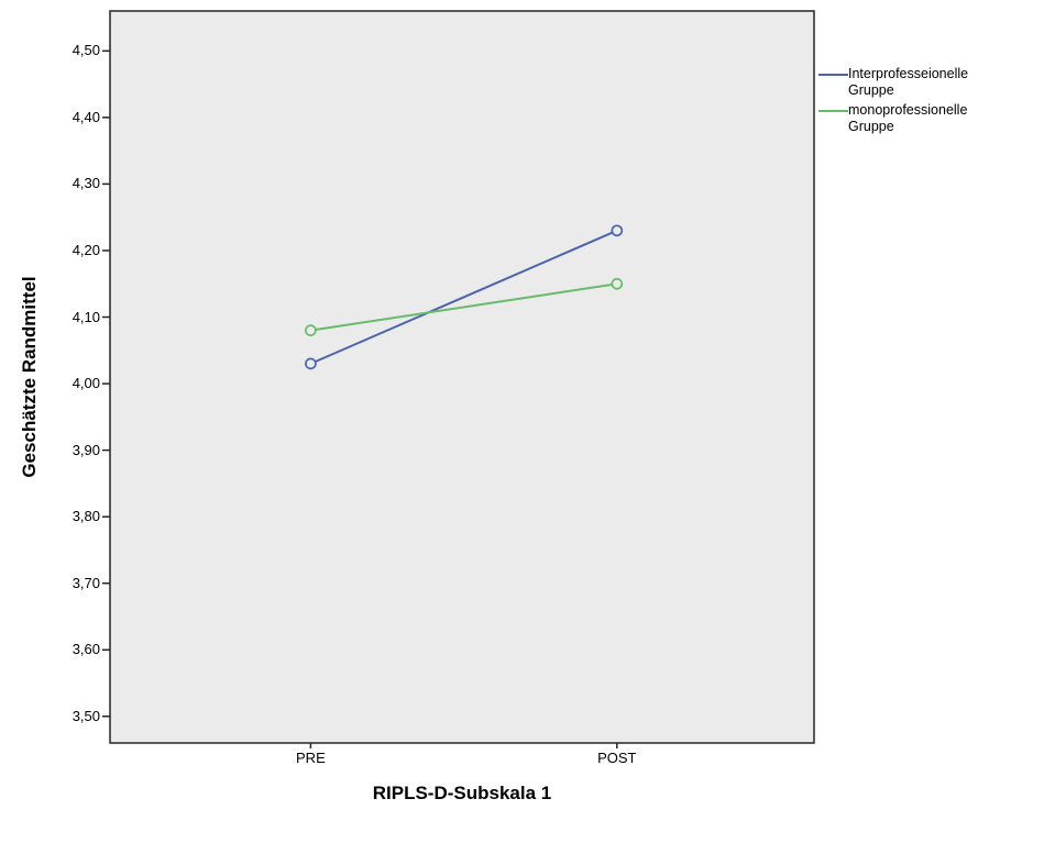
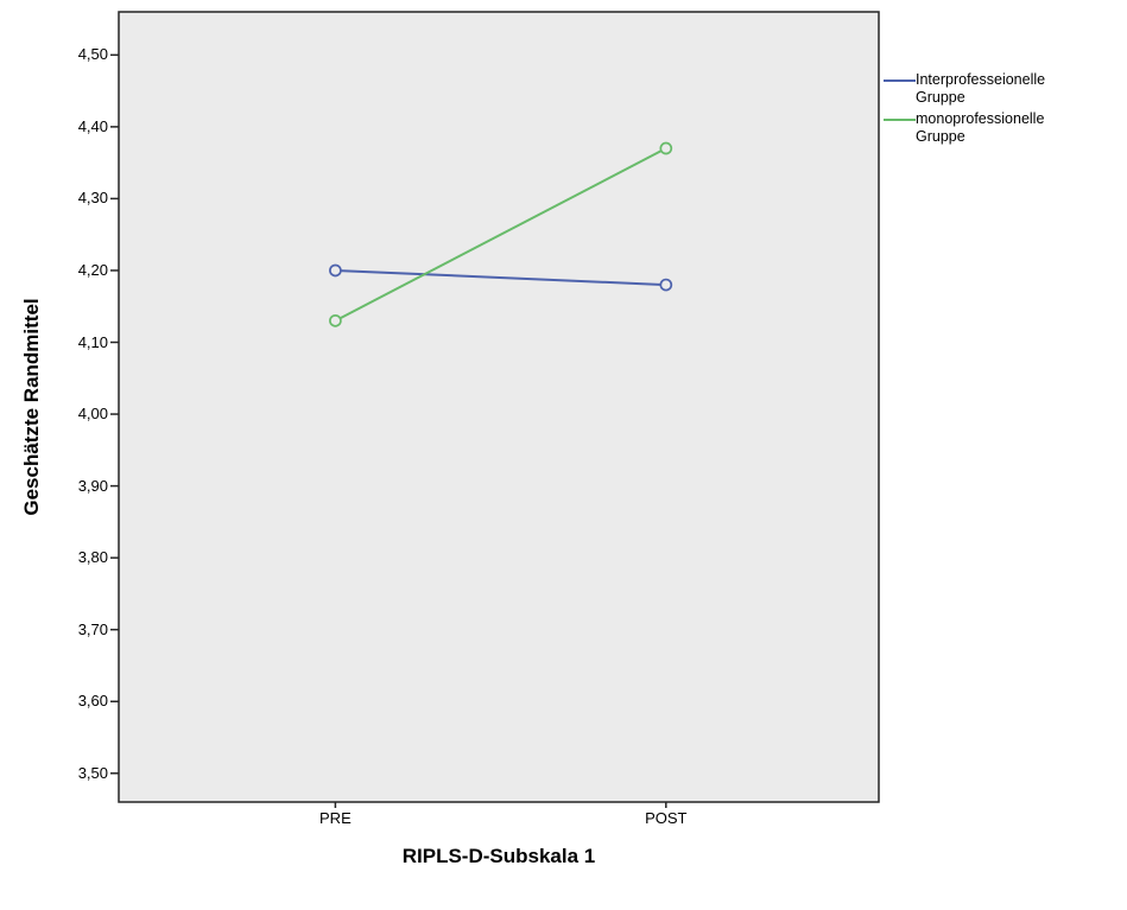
Interprofesseionelle Gruppe/PRE: 4,03 -> 4,20
monoprofessionelle Gruppe/PRE: 4,08 -> 4,13
Interprofesseionelle Gruppe/POST: 4,23 -> 4,18
monoprofessionelle Gruppe/POST: 4,15 -> 4,37
